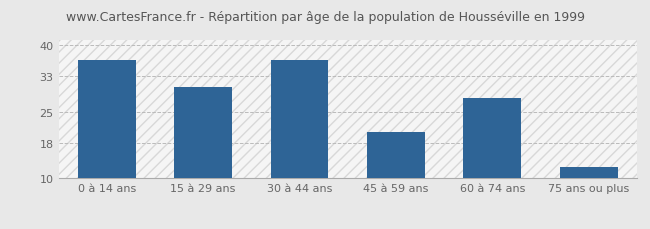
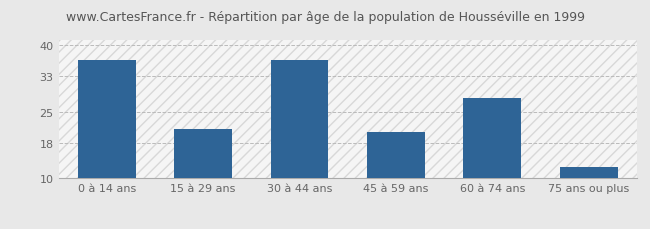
15 à 29 ans: 30.5 -> 21.0
